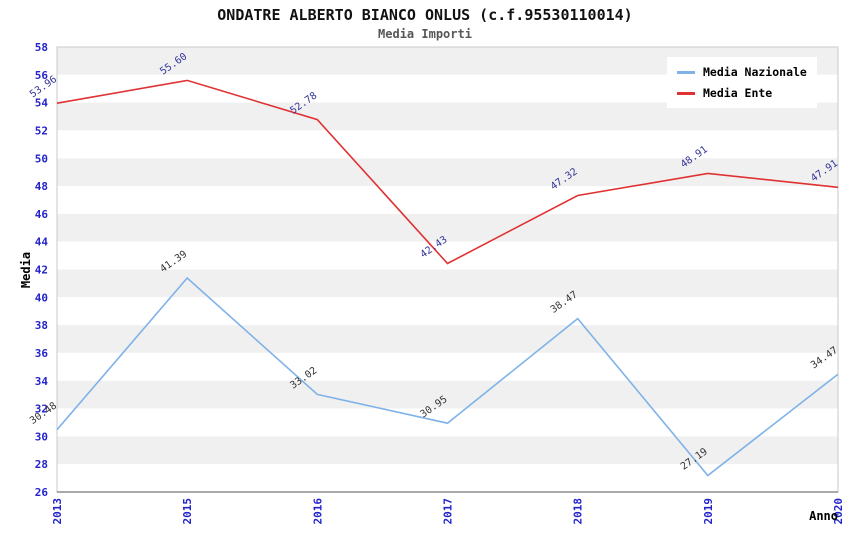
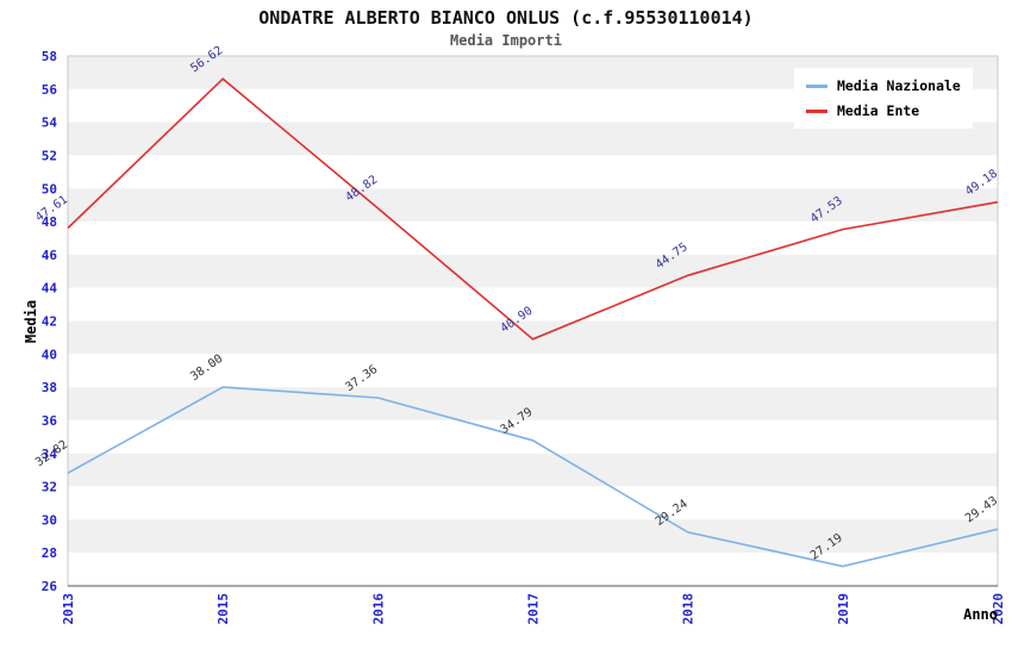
Media Nazionale/2013: 30.48 -> 32.82
Media Ente/2013: 53.96 -> 47.61
Media Nazionale/2015: 41.39 -> 38.00
Media Ente/2015: 55.60 -> 56.62
Media Nazionale/2016: 33.02 -> 37.36
Media Ente/2016: 52.78 -> 48.82
Media Nazionale/2017: 30.95 -> 34.79
Media Ente/2017: 42.43 -> 40.90
Media Nazionale/2018: 38.47 -> 29.24
Media Ente/2018: 47.32 -> 44.75
Media Ente/2019: 48.91 -> 47.53
Media Nazionale/2020: 34.47 -> 29.43
Media Ente/2020: 47.91 -> 49.18
